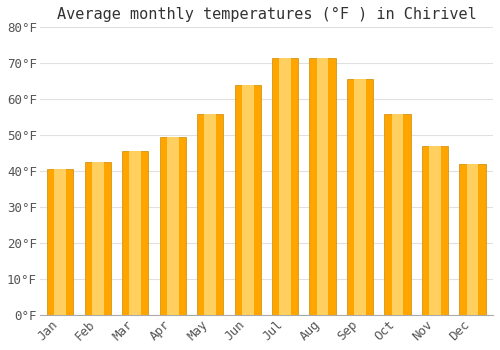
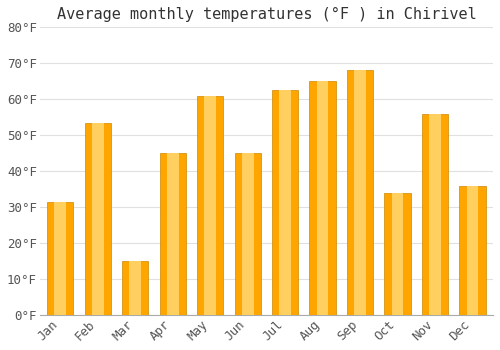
Jan: 40.5°F -> 31.5°F
Feb: 42.5°F -> 53.5°F
Mar: 45.5°F -> 15.0°F
Apr: 49.5°F -> 45.0°F
May: 56.0°F -> 61.0°F
Jun: 64.0°F -> 45.0°F
Jul: 71.5°F -> 62.5°F
Aug: 71.5°F -> 65.0°F
Sep: 65.5°F -> 68.0°F
Oct: 56.0°F -> 34.0°F
Nov: 47.0°F -> 56.0°F
Dec: 42.0°F -> 36.0°F
